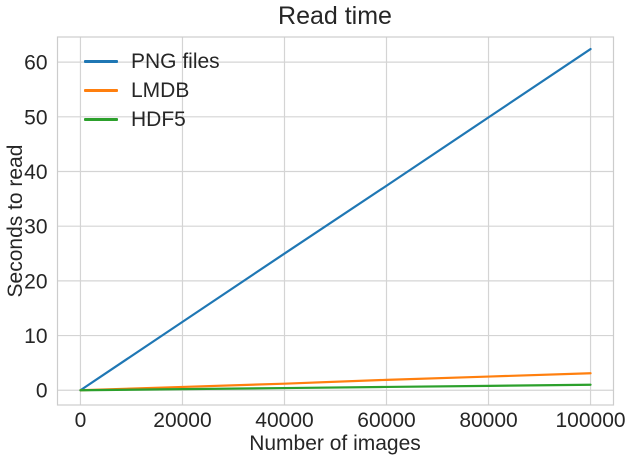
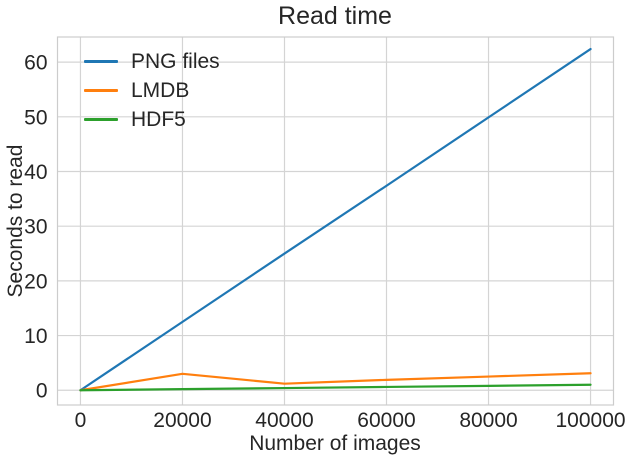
LMDB/20000: 1 -> 3
